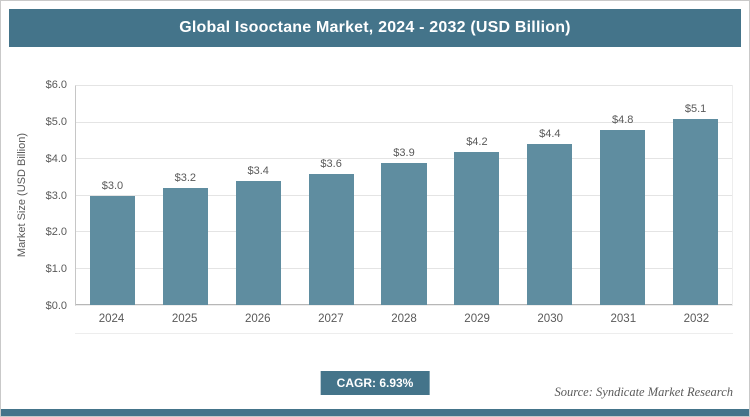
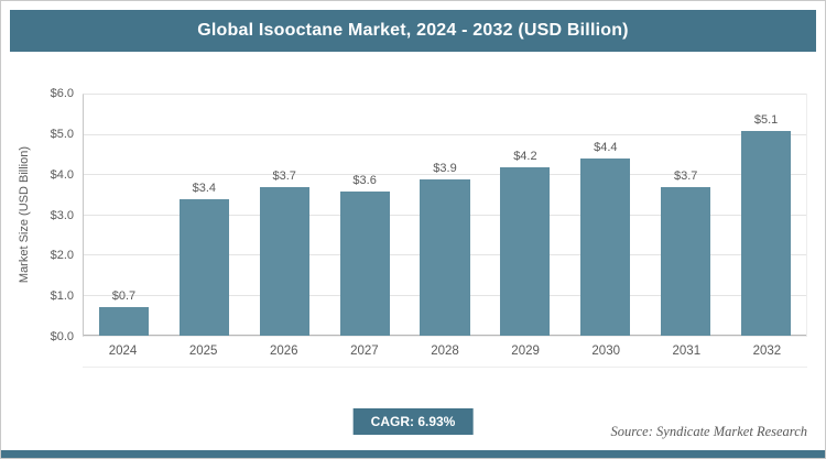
2024: $3.0 -> $0.7
2025: $3.2 -> $3.4
2026: $3.4 -> $3.7
2031: $4.8 -> $3.7
